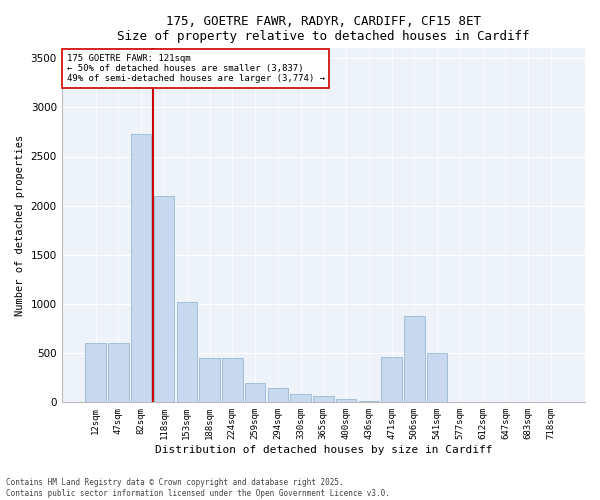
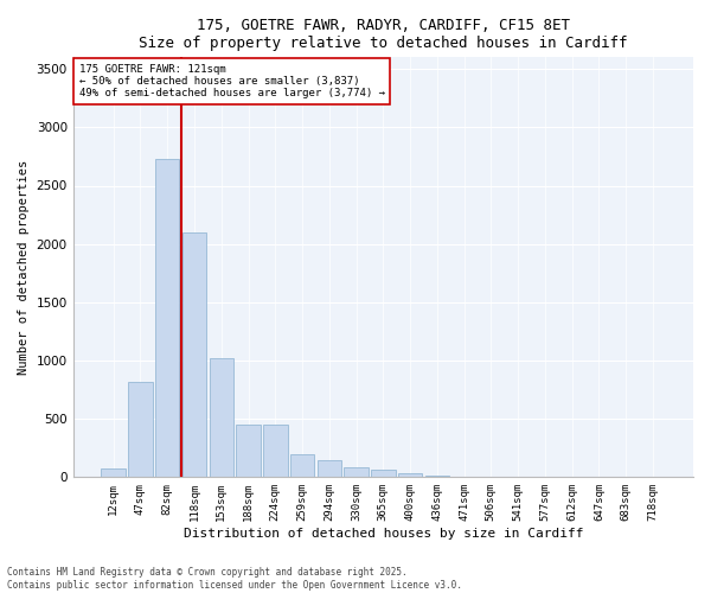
12sqm: 600 -> 80
47sqm: 600 -> 820
471sqm: 460 -> 10
506sqm: 880 -> 0
541sqm: 500 -> 0
